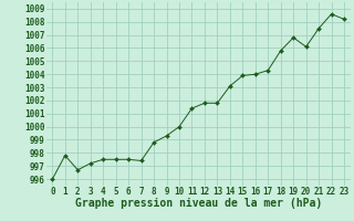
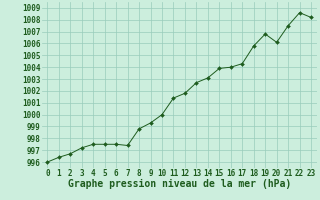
1: 997.8 -> 996.4
13: 1001.8 -> 1002.7
